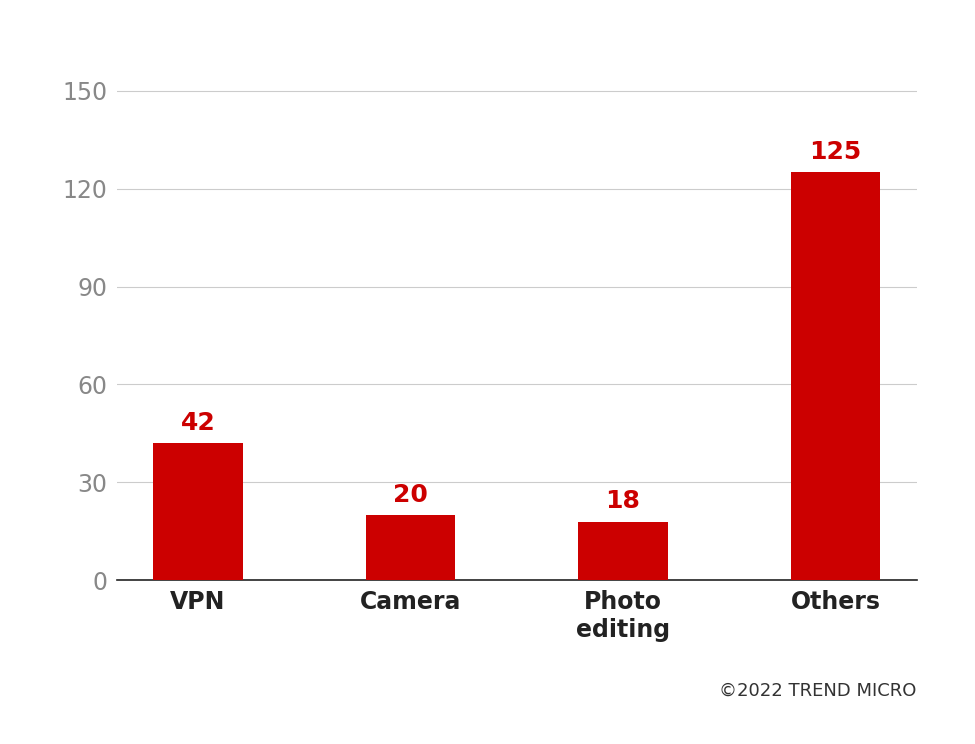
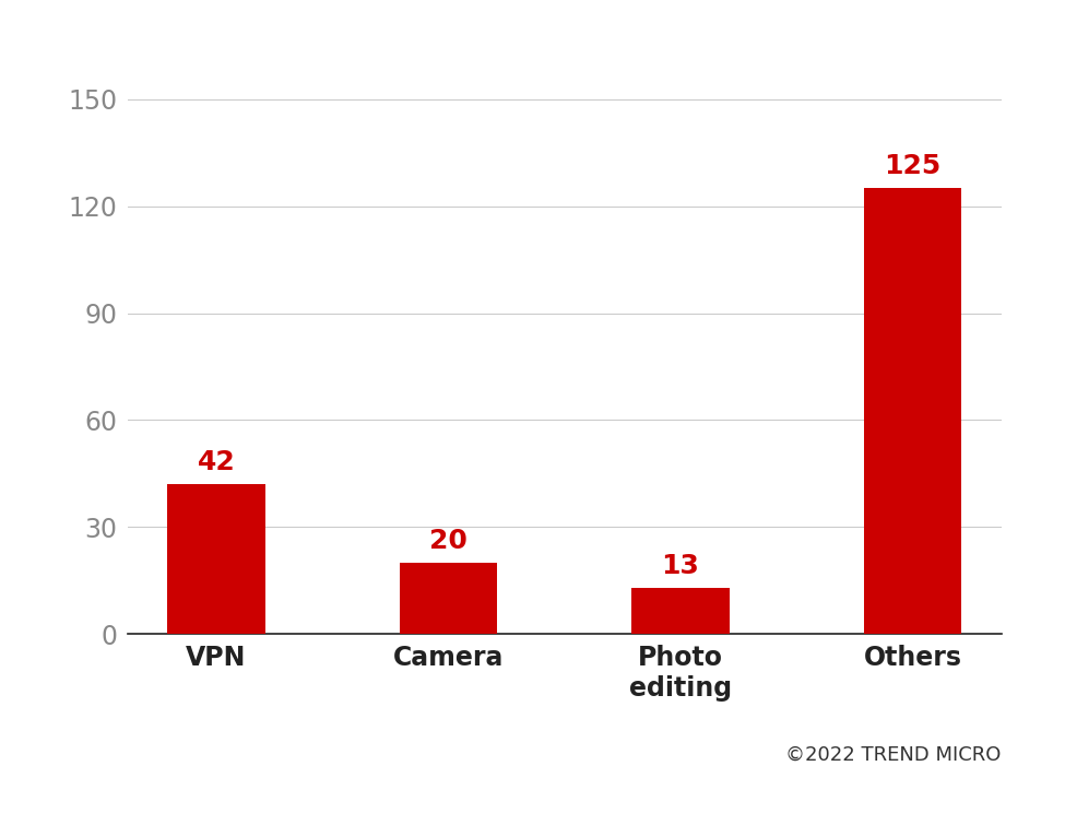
Photo editing: 18 -> 13
